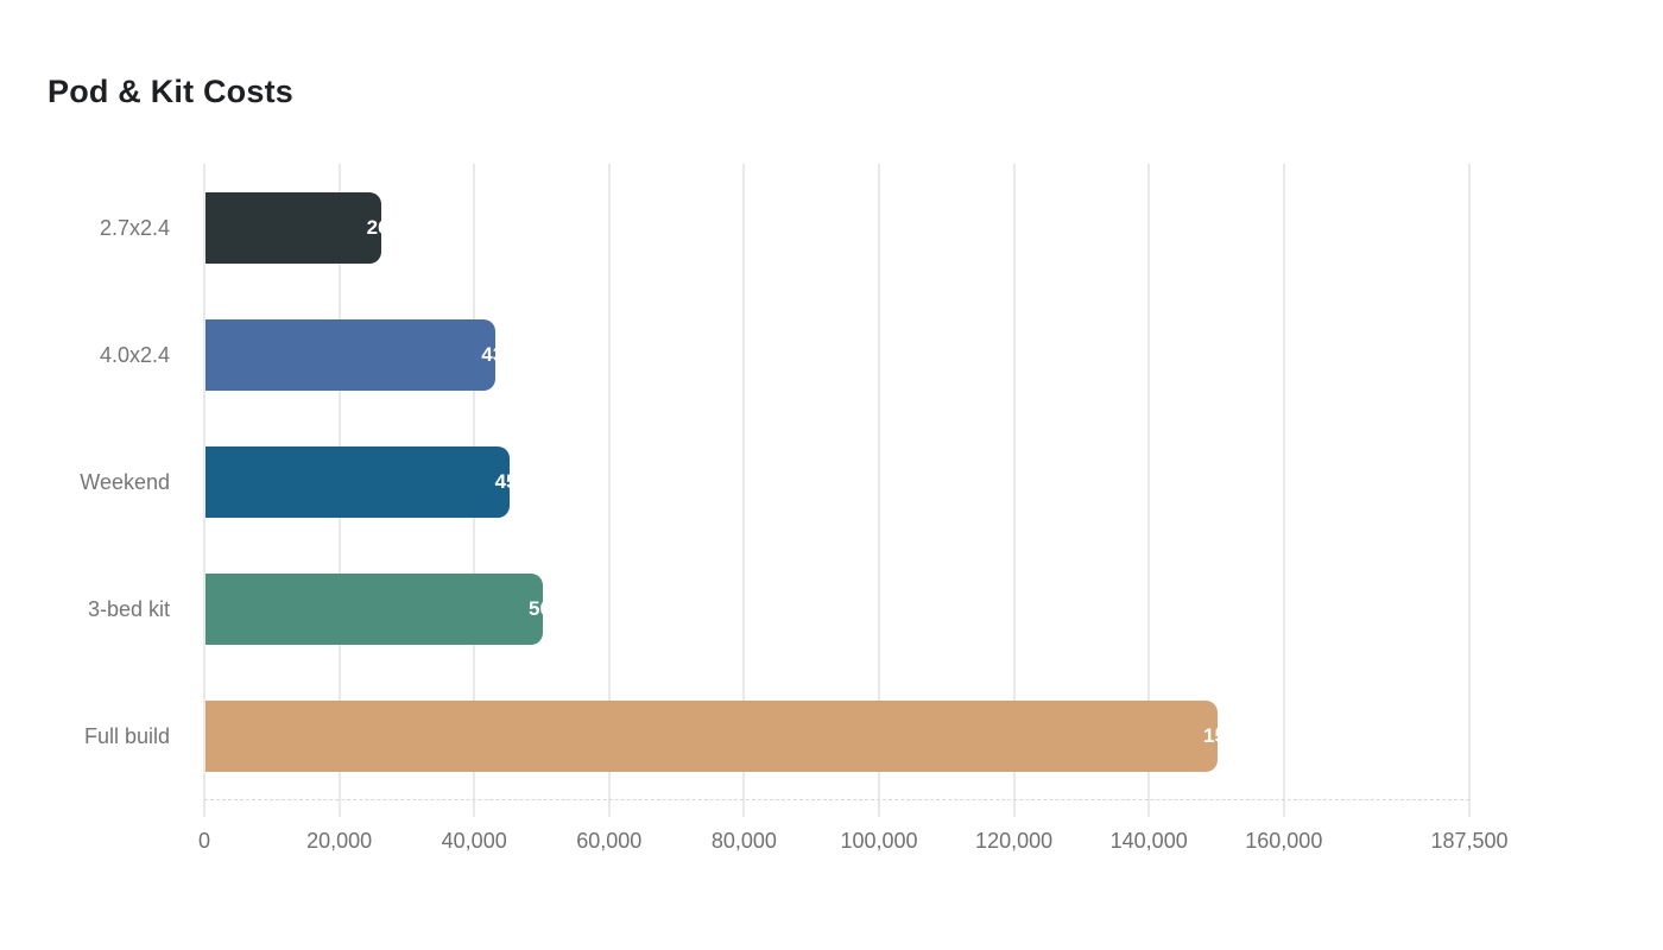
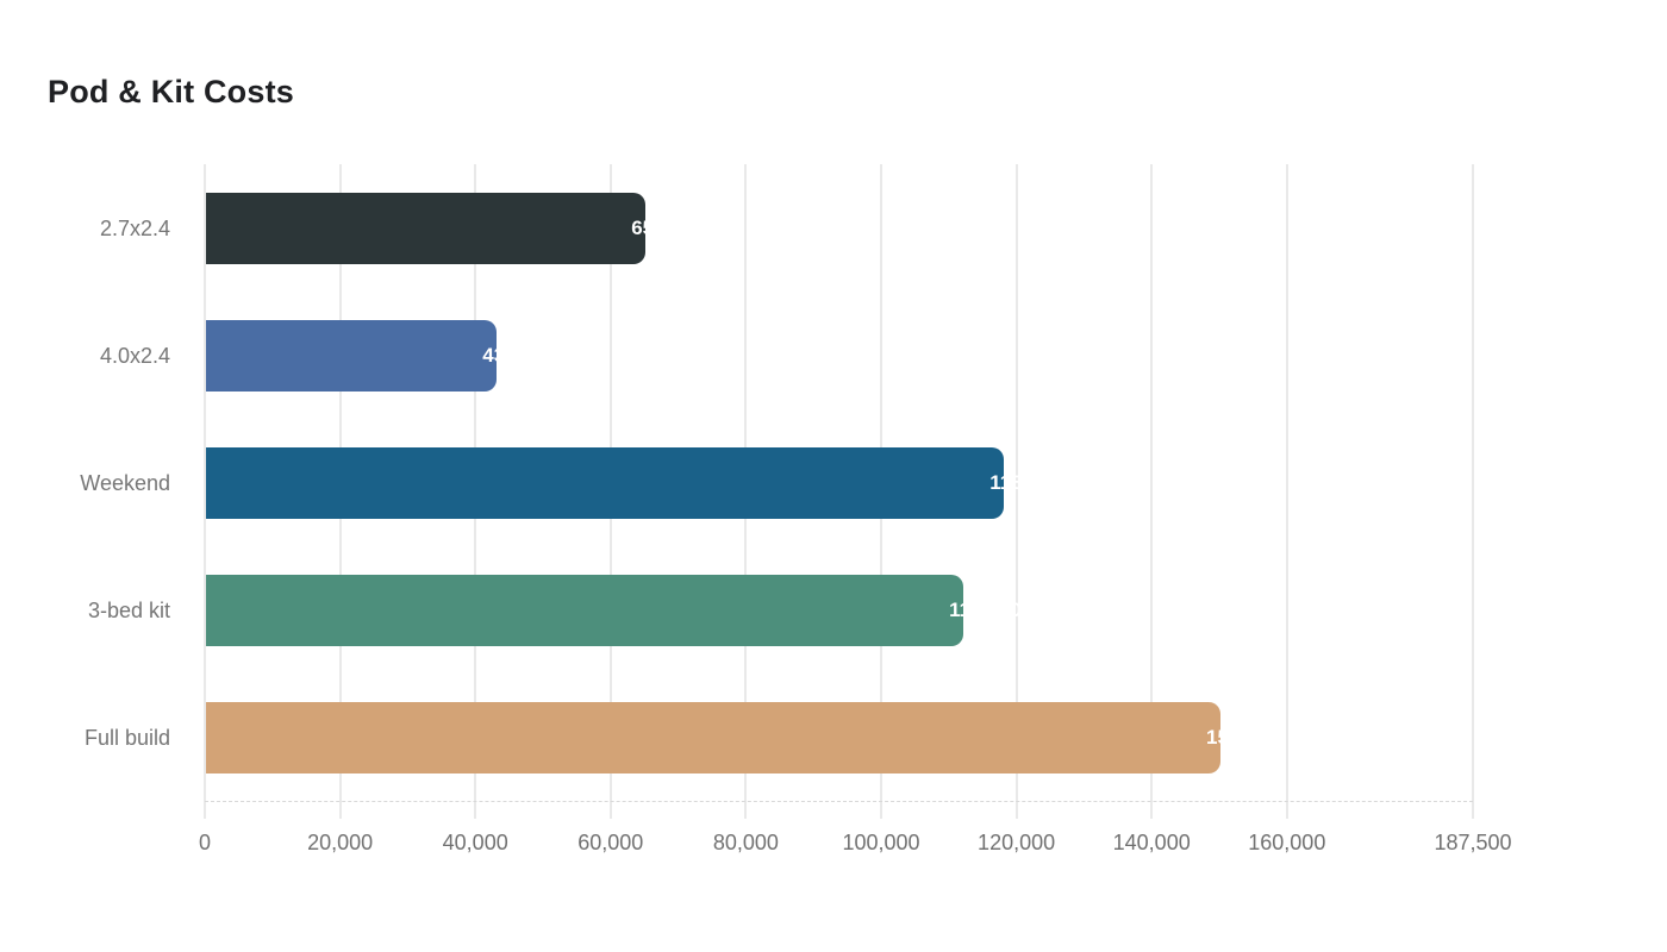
2.7x2.4: 26,000 -> 65,000
Weekend: 45,000 -> 118,000
3-bed kit: 50,000 -> 112,000
